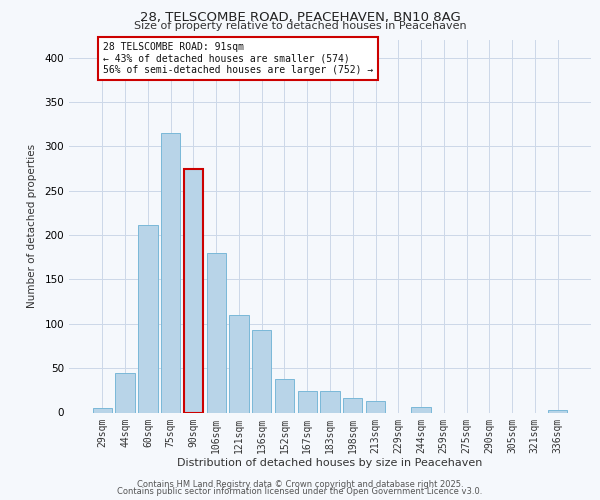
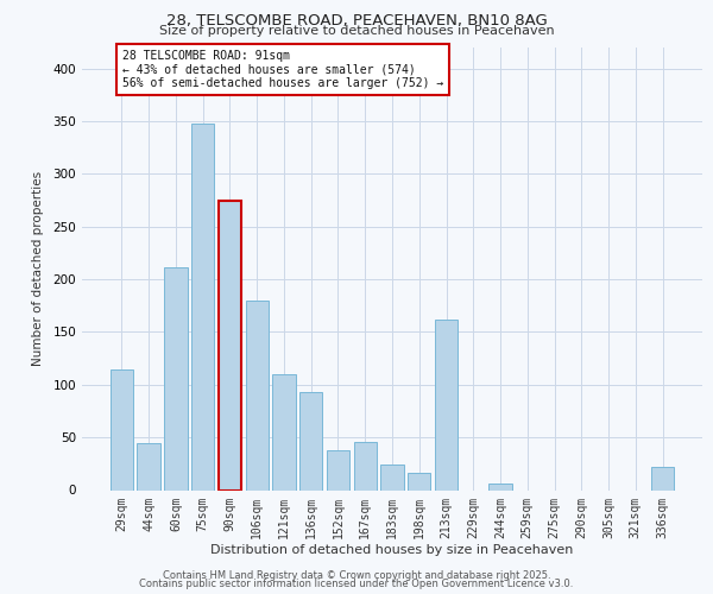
29sqm: 5 -> 114
75sqm: 315 -> 348
167sqm: 24 -> 46
213sqm: 13 -> 162
336sqm: 3 -> 22
